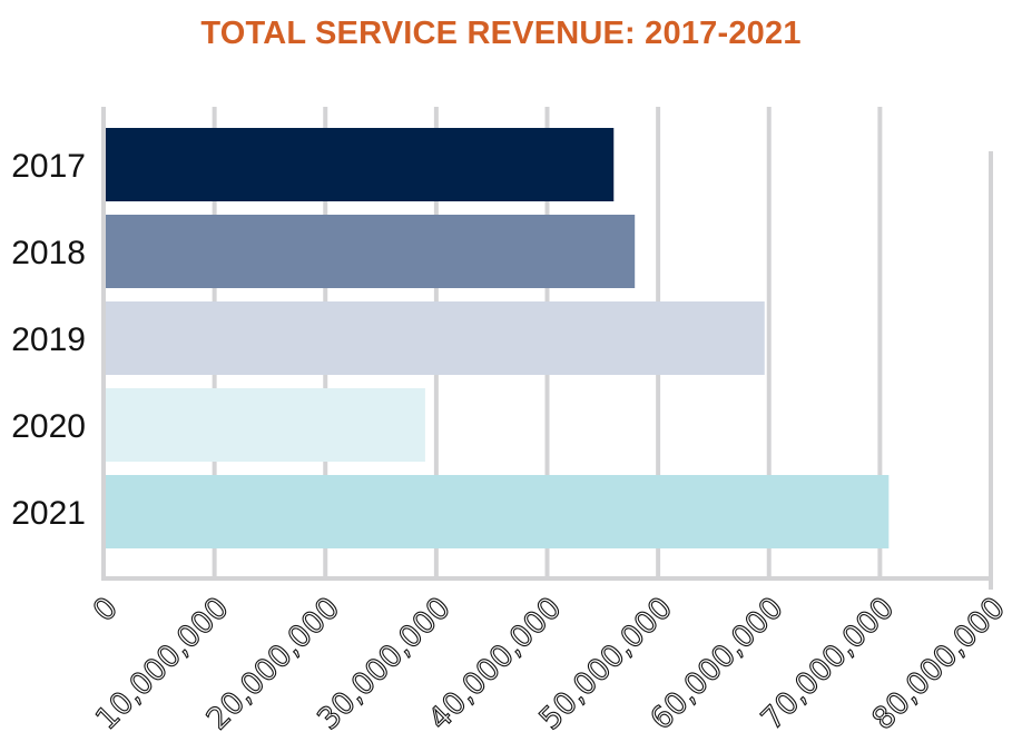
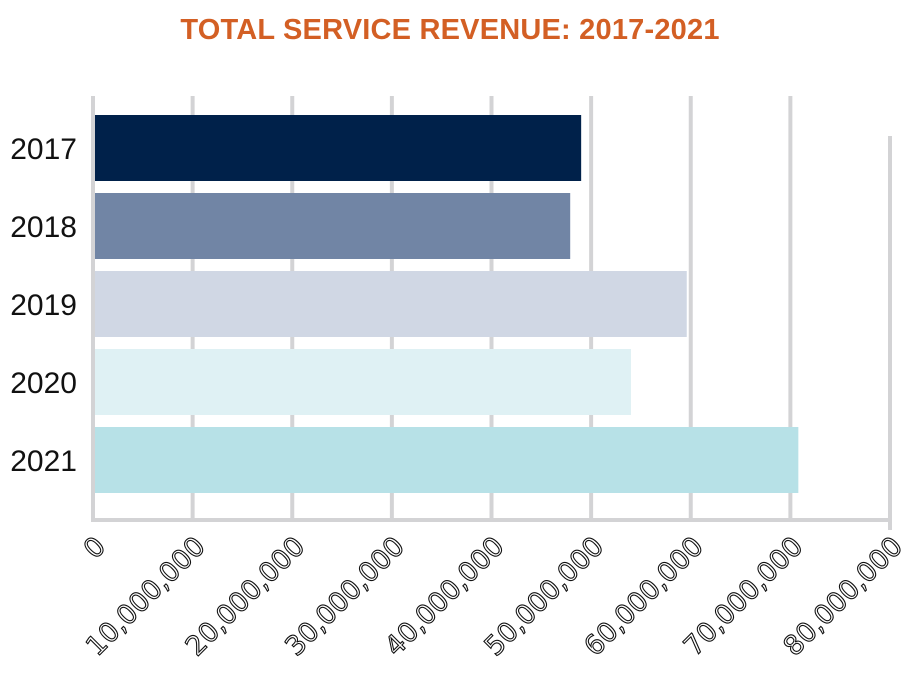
2017: 46000000 -> 49000000
2020: 29000000 -> 54000000
